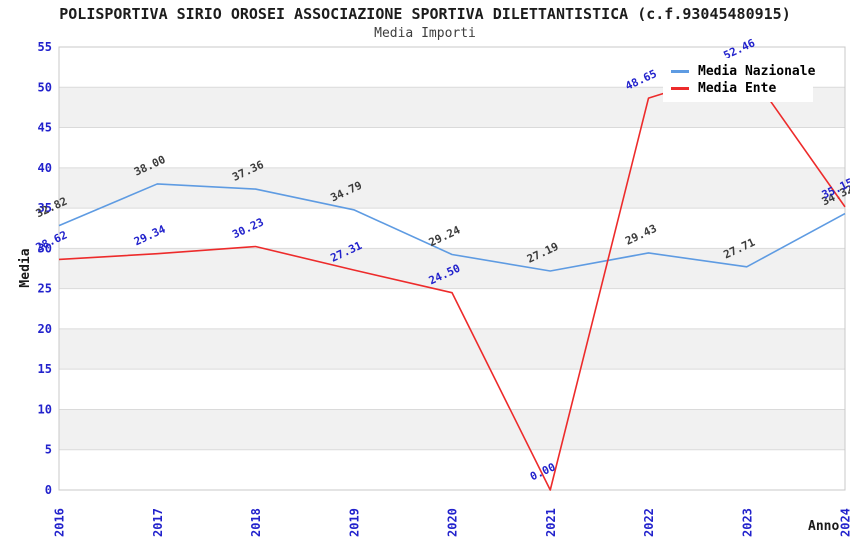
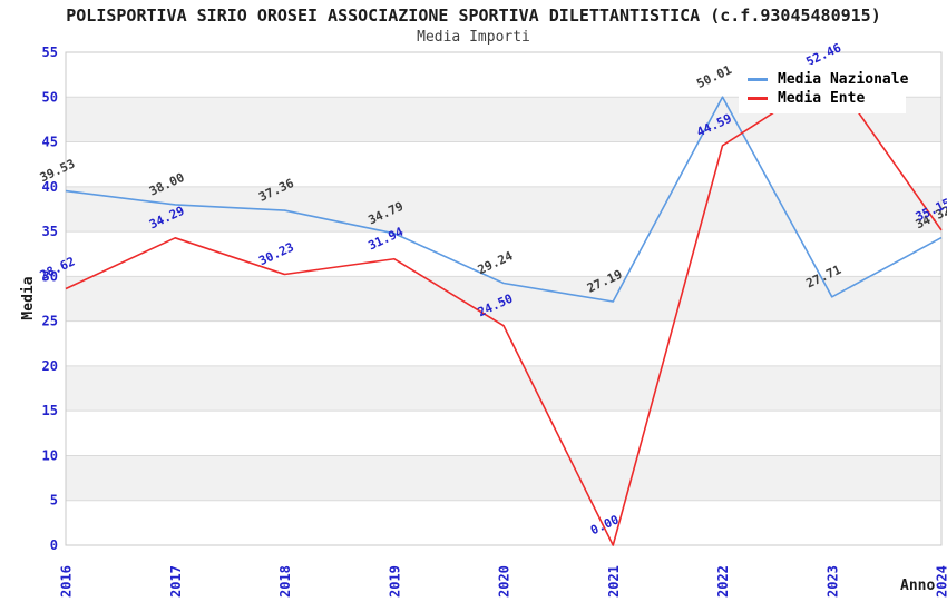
Media Nazionale/2016: 32.82 -> 39.53
Media Ente/2017: 29.34 -> 34.29
Media Ente/2019: 27.31 -> 31.94
Media Nazionale/2022: 29.43 -> 50.01
Media Ente/2022: 48.65 -> 44.59
